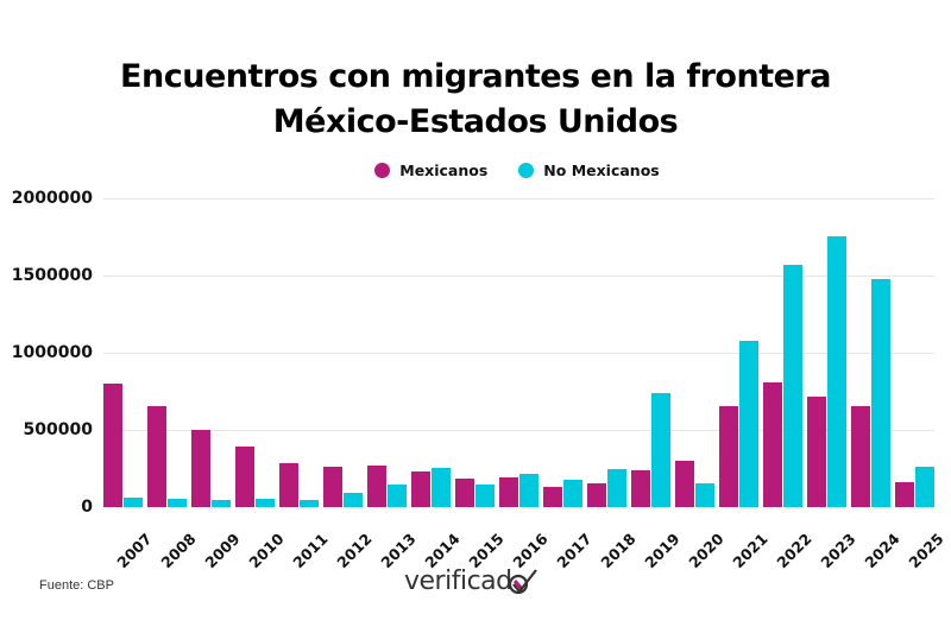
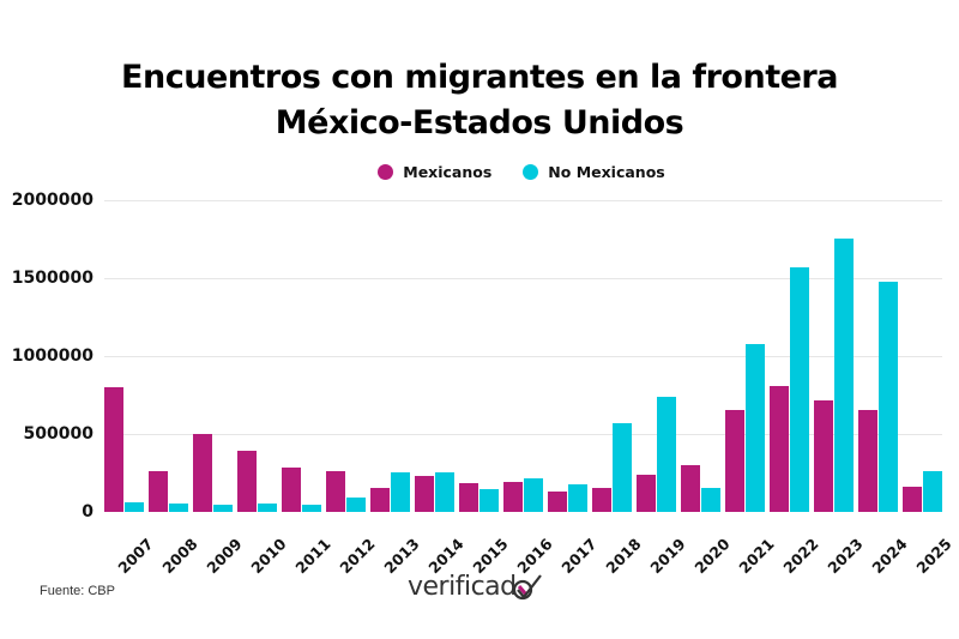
Mexicanos/2008: 650000 -> 260000
Mexicanos/2013: 270000 -> 150000
No Mexicanos/2013: 140000 -> 250000
No Mexicanos/2018: 240000 -> 570000
